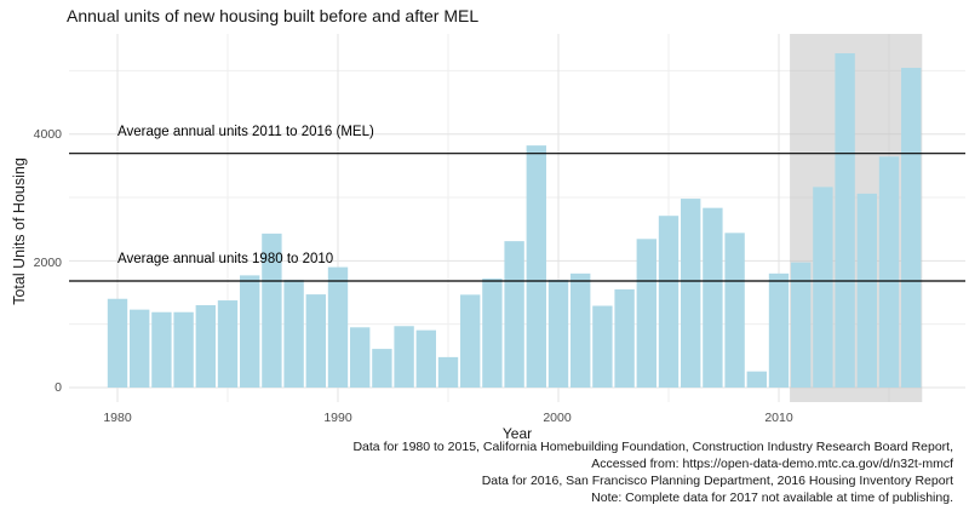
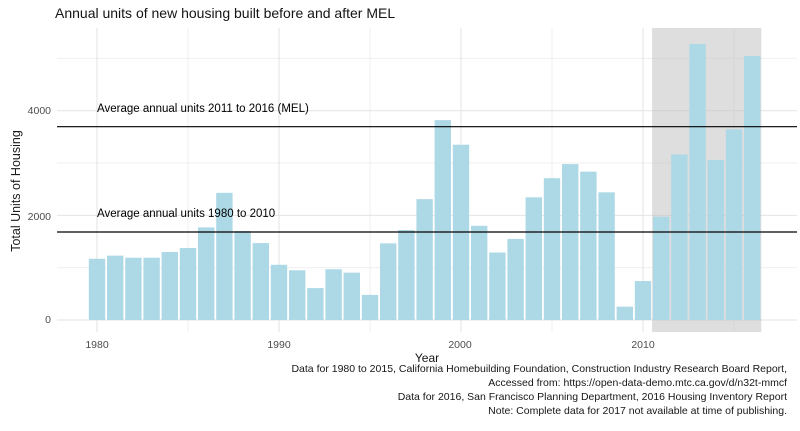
1980: 1400 -> 1200
1990: 1900 -> 1100
2000: 1700 -> 3400
2010: 1800 -> 700
